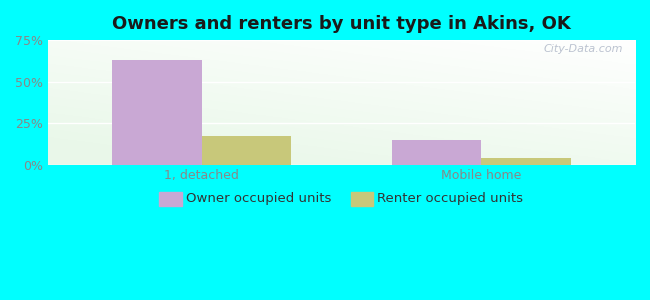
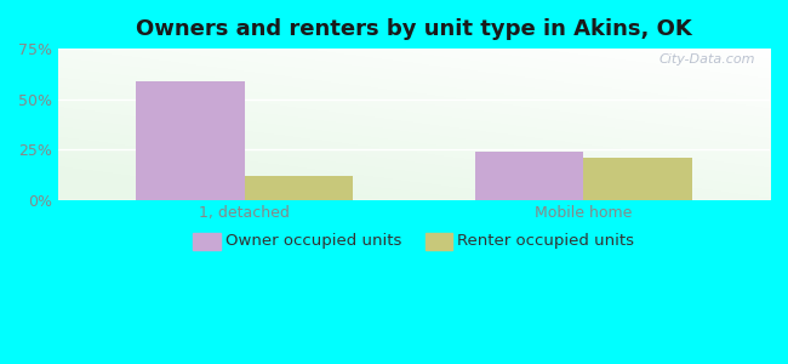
Owner occupied units/1, detached: 63% -> 59%
Renter occupied units/1, detached: 17% -> 12%
Owner occupied units/Mobile home: 15% -> 24%
Renter occupied units/Mobile home: 4% -> 21%
